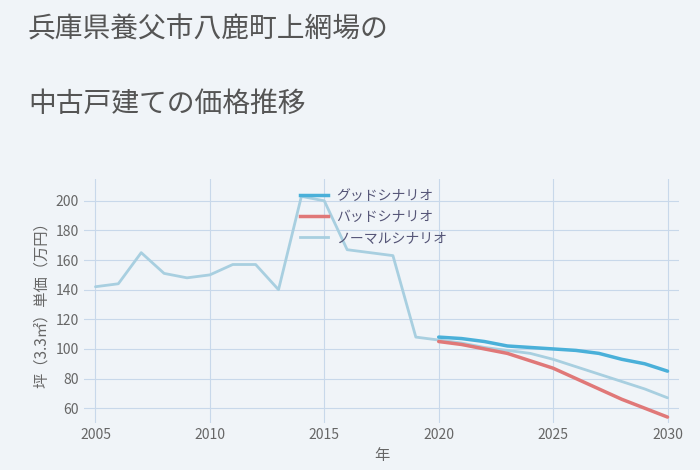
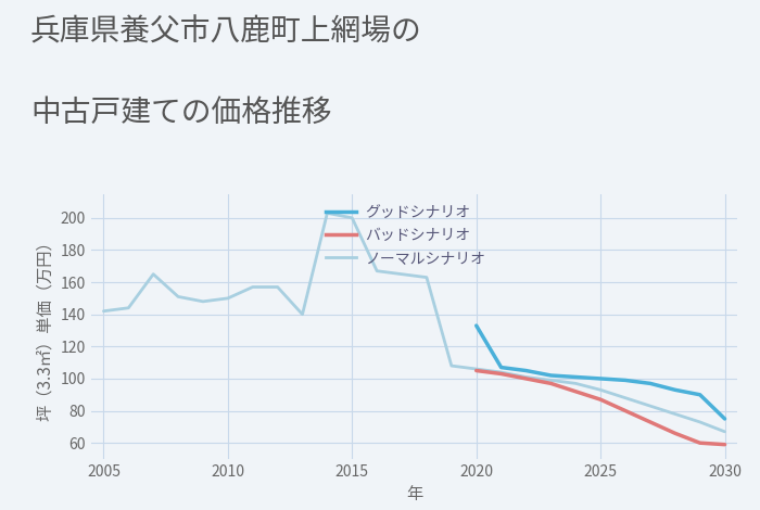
グッドシナリオ/2020: 108 -> 133
グッドシナリオ/2030: 85 -> 75
バッドシナリオ/2030: 54 -> 59
